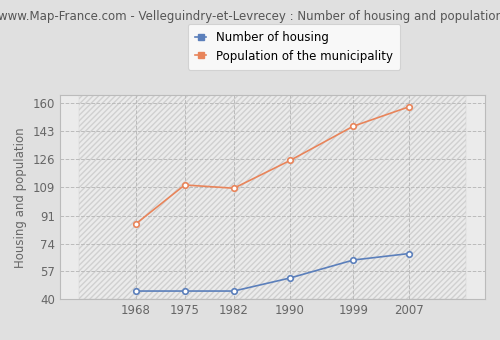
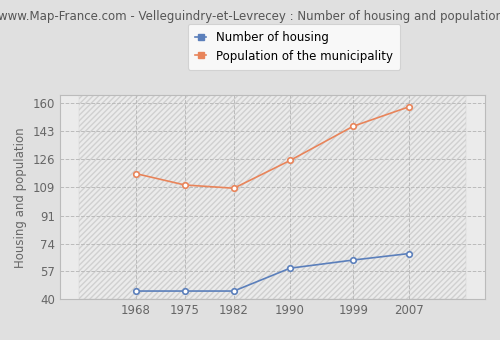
Population of the municipality/1968: 86 -> 117
Number of housing/1990: 53 -> 59
